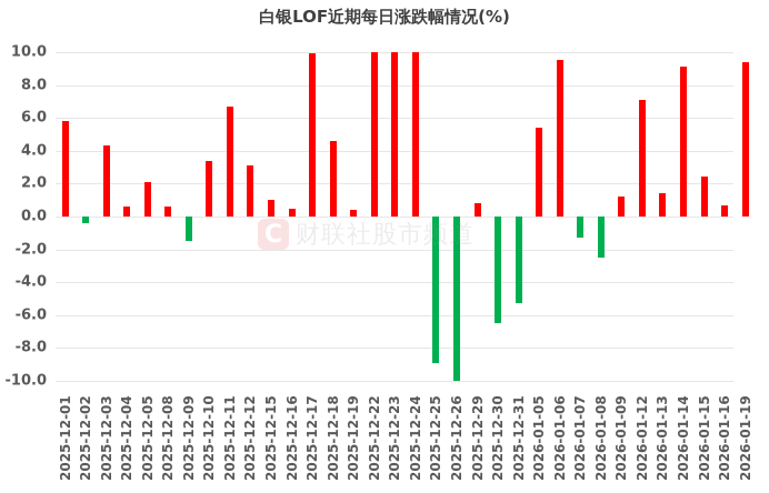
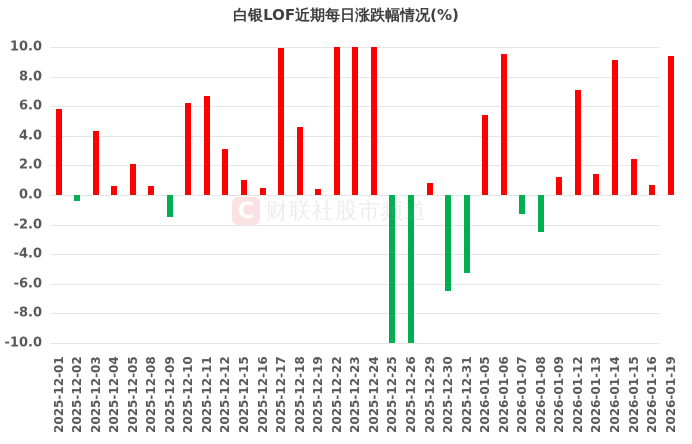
2025-12-10: 3.4 -> 6.2
2025-12-25: -8.9 -> -10.0
